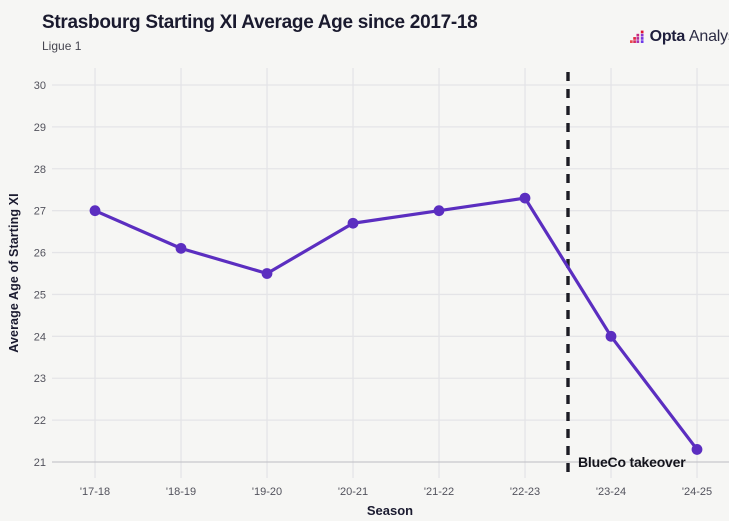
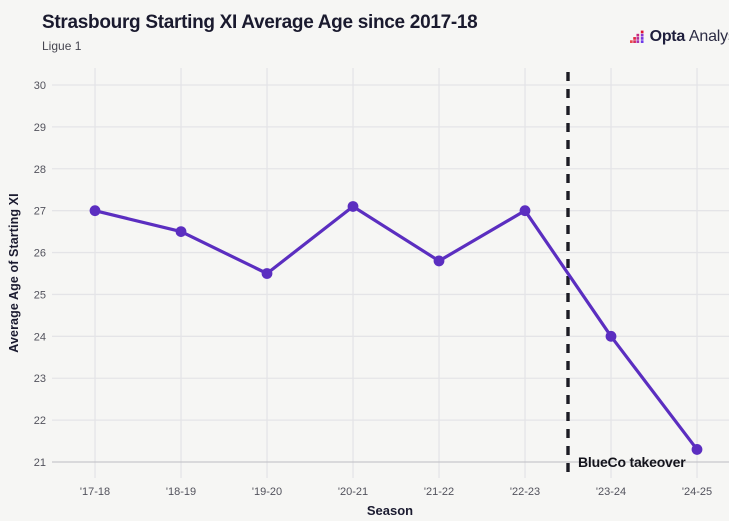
'18-19: 26.1 -> 26.5
'20-21: 26.7 -> 27.1
'21-22: 27.0 -> 25.8
'22-23: 27.3 -> 27.0
